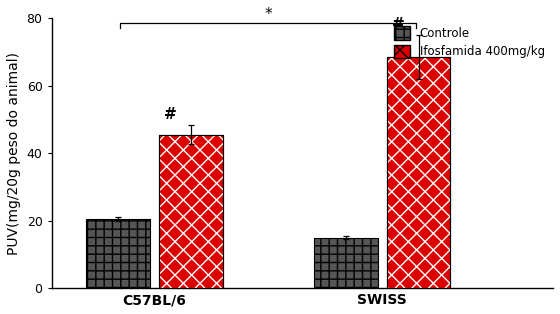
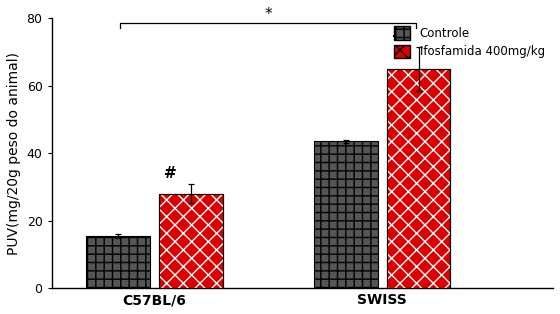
Controle/C57BL/6: 20.5 -> 15.5
Ifosfamida 400mg/kg/C57BL/6: 45.5 -> 28.0
Controle/SWISS: 15.0 -> 43.5
Ifosfamida 400mg/kg/SWISS: 68.5 -> 65.0
